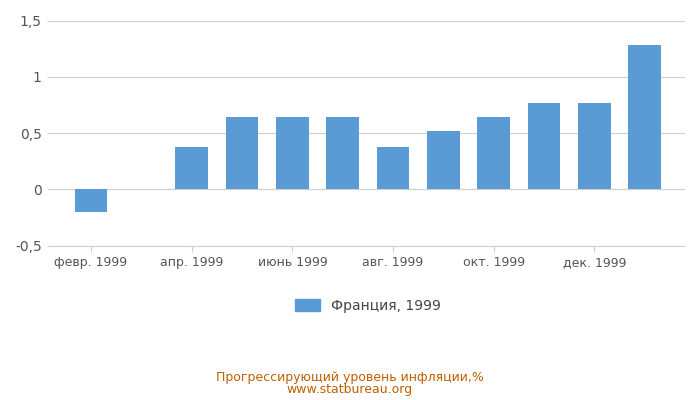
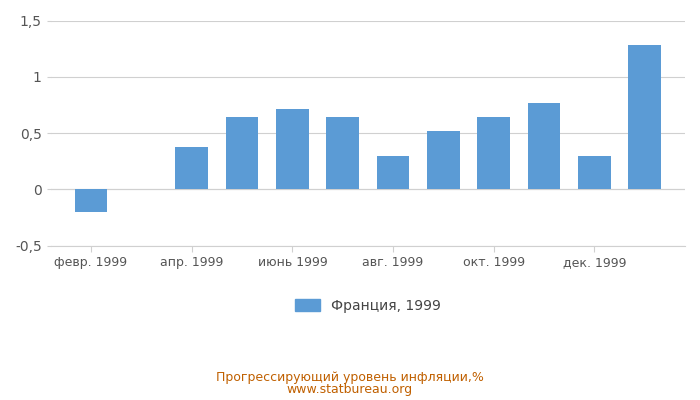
июнь 1999: 0,64 -> 0,71
авг. 1999: 0,38 -> 0,30
дек. 1999: 0,77 -> 0,30
